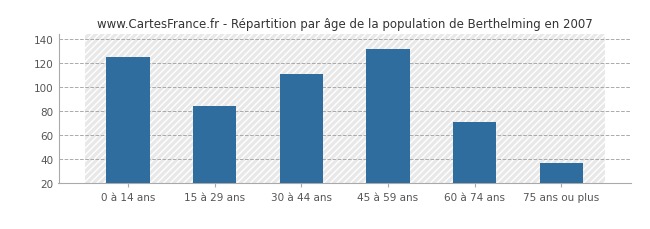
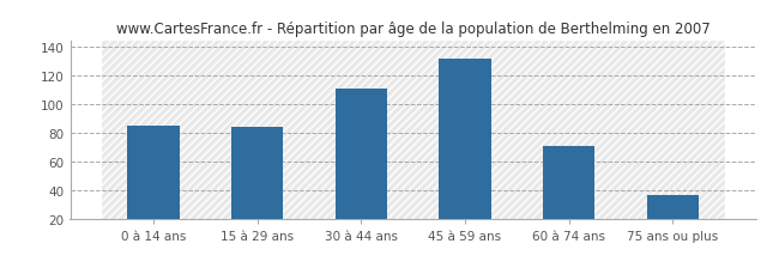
0 à 14 ans: 125 -> 85
